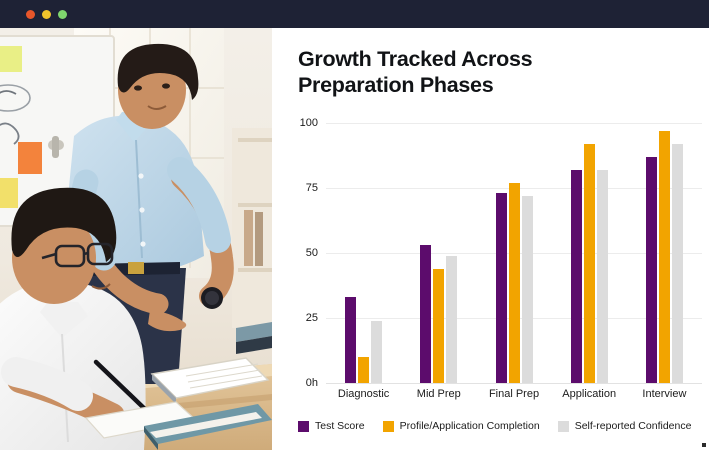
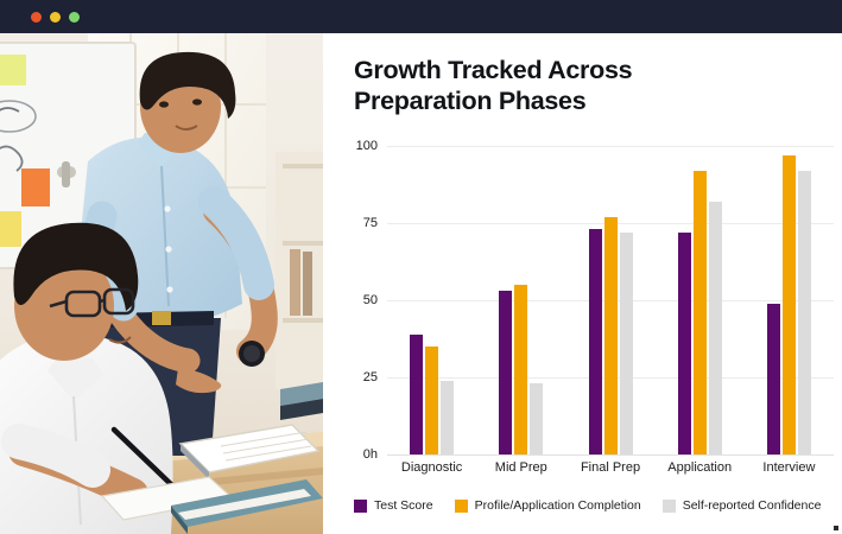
Test Score/Diagnostic: 33 -> 39
Profile/Application Completion/Diagnostic: 10 -> 35
Profile/Application Completion/Mid Prep: 44 -> 55
Self-reported Confidence/Mid Prep: 49 -> 23
Test Score/Application: 82 -> 72
Test Score/Interview: 87 -> 49
